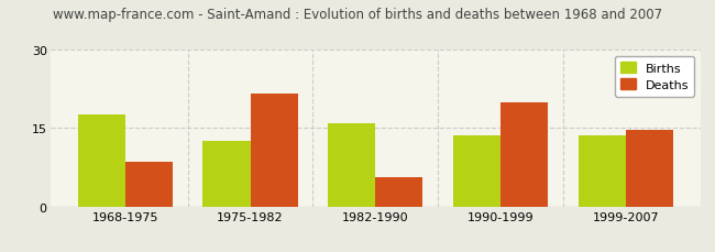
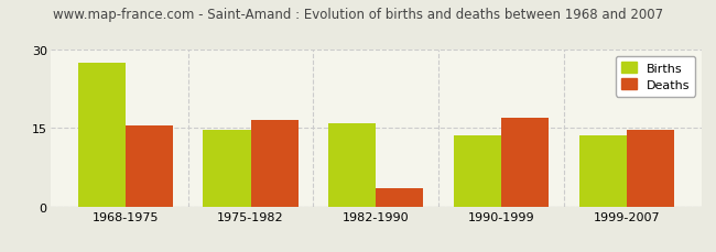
Births/1968-1975: 17.5 -> 27.5
Deaths/1968-1975: 8.5 -> 15.4
Births/1975-1982: 12.5 -> 14.7
Deaths/1975-1982: 21.5 -> 16.5
Deaths/1982-1990: 5.5 -> 3.5
Deaths/1990-1999: 20.0 -> 17.0
